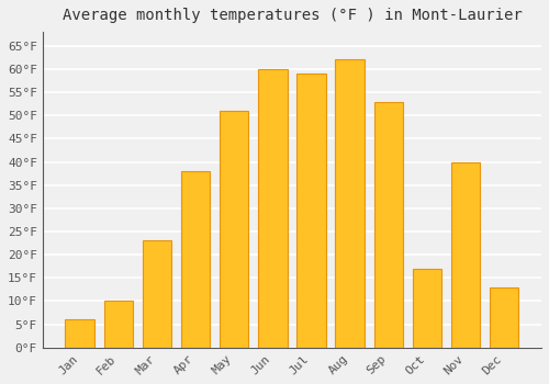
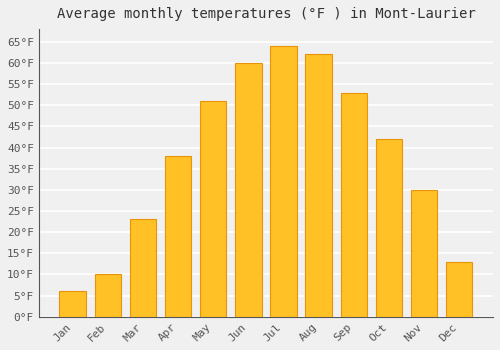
Jul: 59°F -> 64°F
Oct: 17°F -> 42°F
Nov: 40°F -> 30°F
